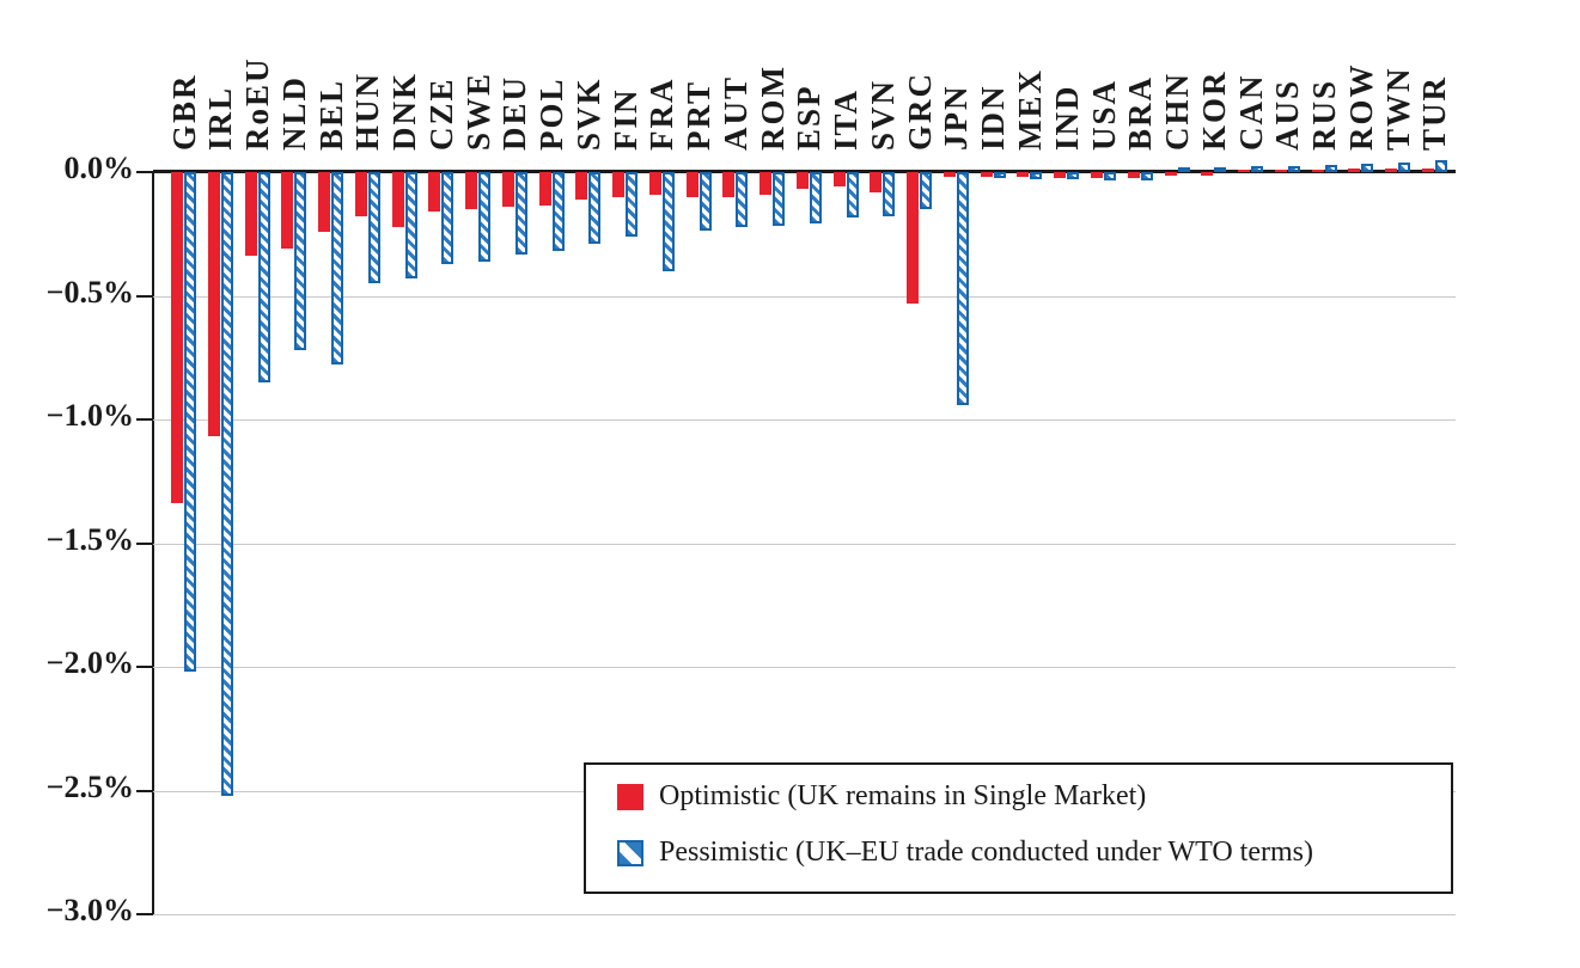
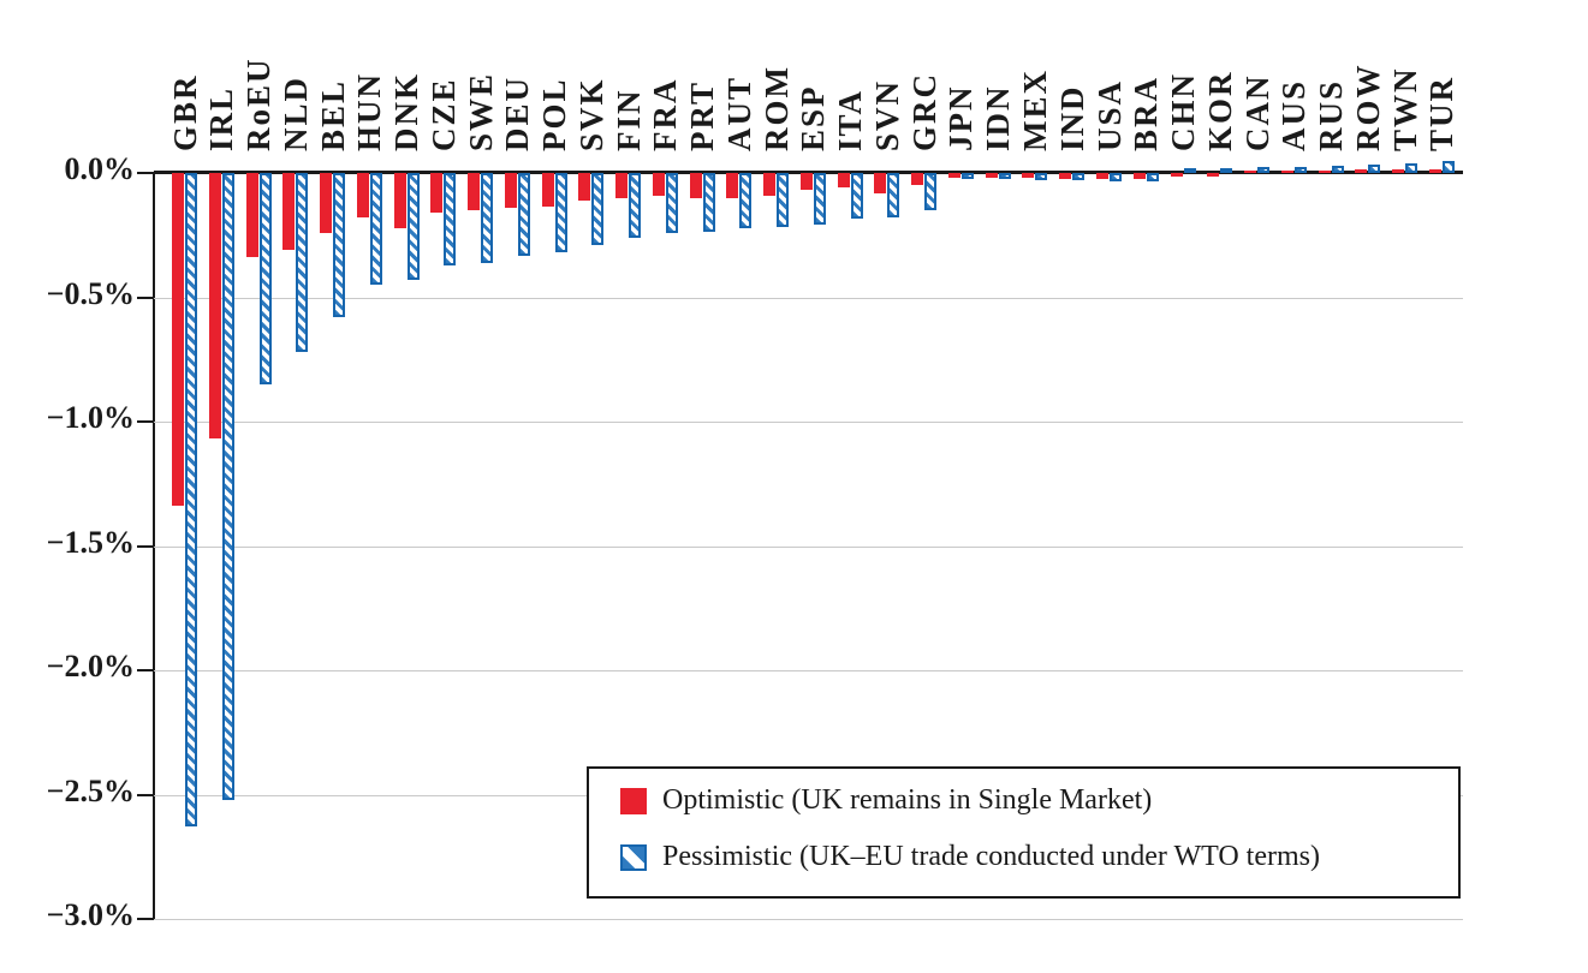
Pessimistic (UK–EU trade conducted under WTO terms)/GBR: -2.02% -> -2.63%
Pessimistic (UK–EU trade conducted under WTO terms)/BEL: -0.78% -> -0.58%
Pessimistic (UK–EU trade conducted under WTO terms)/FRA: -0.40% -> -0.24%
Optimistic (UK remains in Single Market)/GRC: -0.53% -> -0.05%
Pessimistic (UK–EU trade conducted under WTO terms)/JPN: -0.94% -> -0.02%
